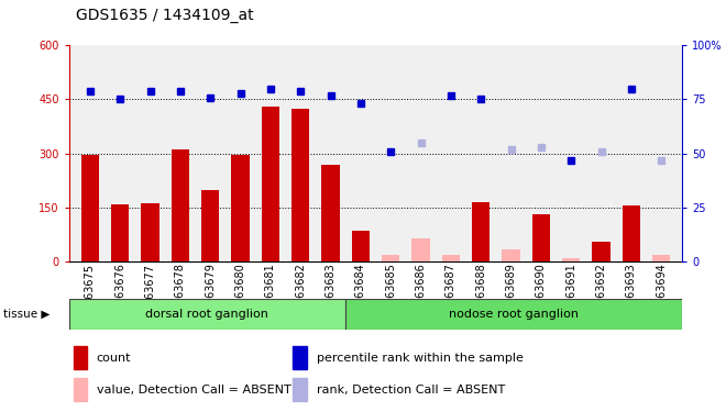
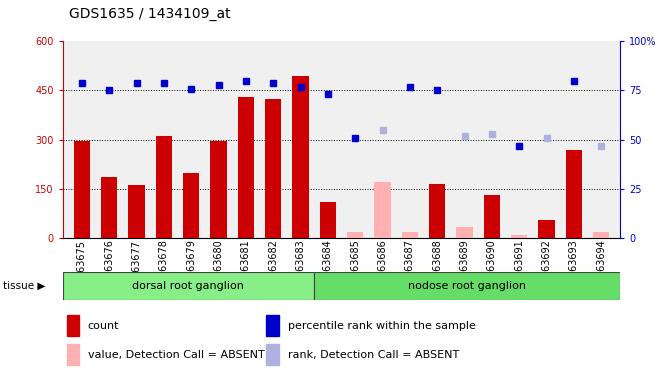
GSM63676: 160 -> 185
GSM63683: 270 -> 495
GSM63684: 85 -> 110
GSM63686: 65 -> 170
GSM63693: 155 -> 270
